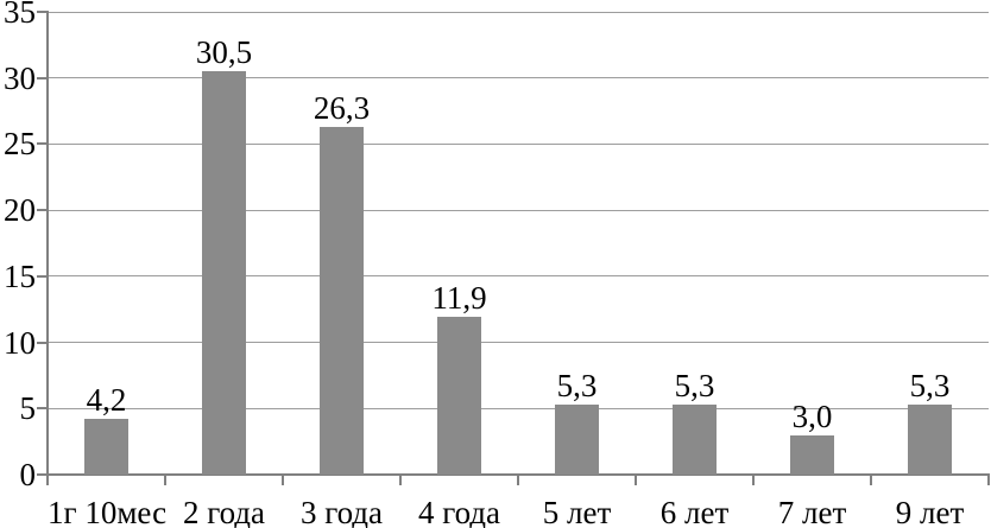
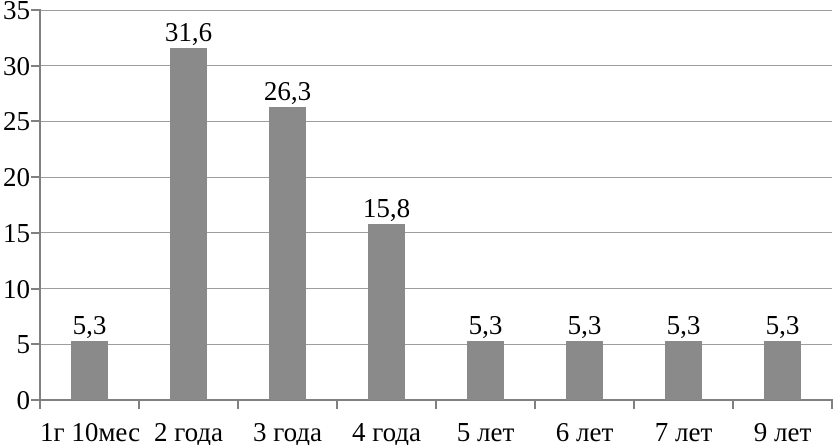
1г 10мес: 4,2 -> 5,3
2 года: 30,5 -> 31,6
4 года: 11,9 -> 15,8
7 лет: 3,0 -> 5,3
